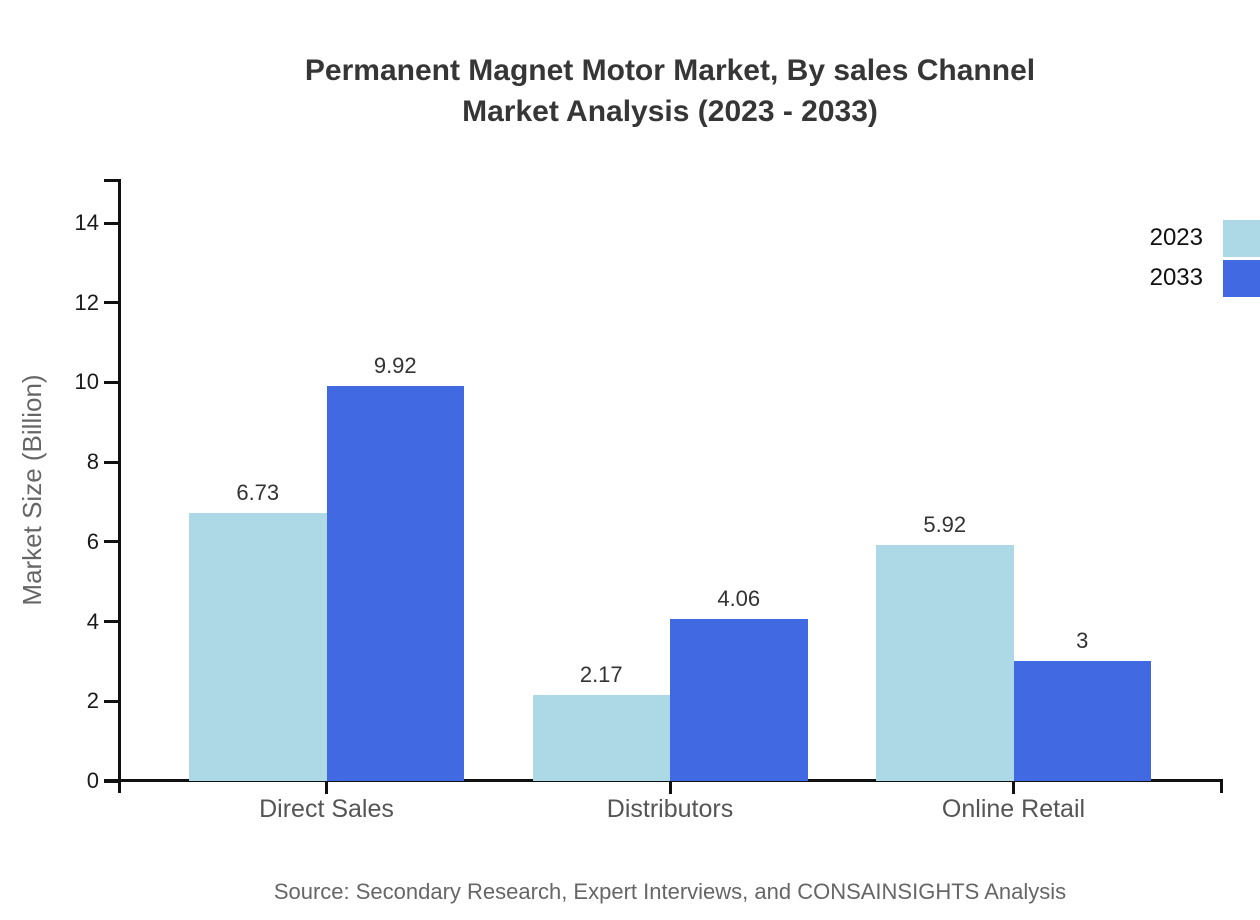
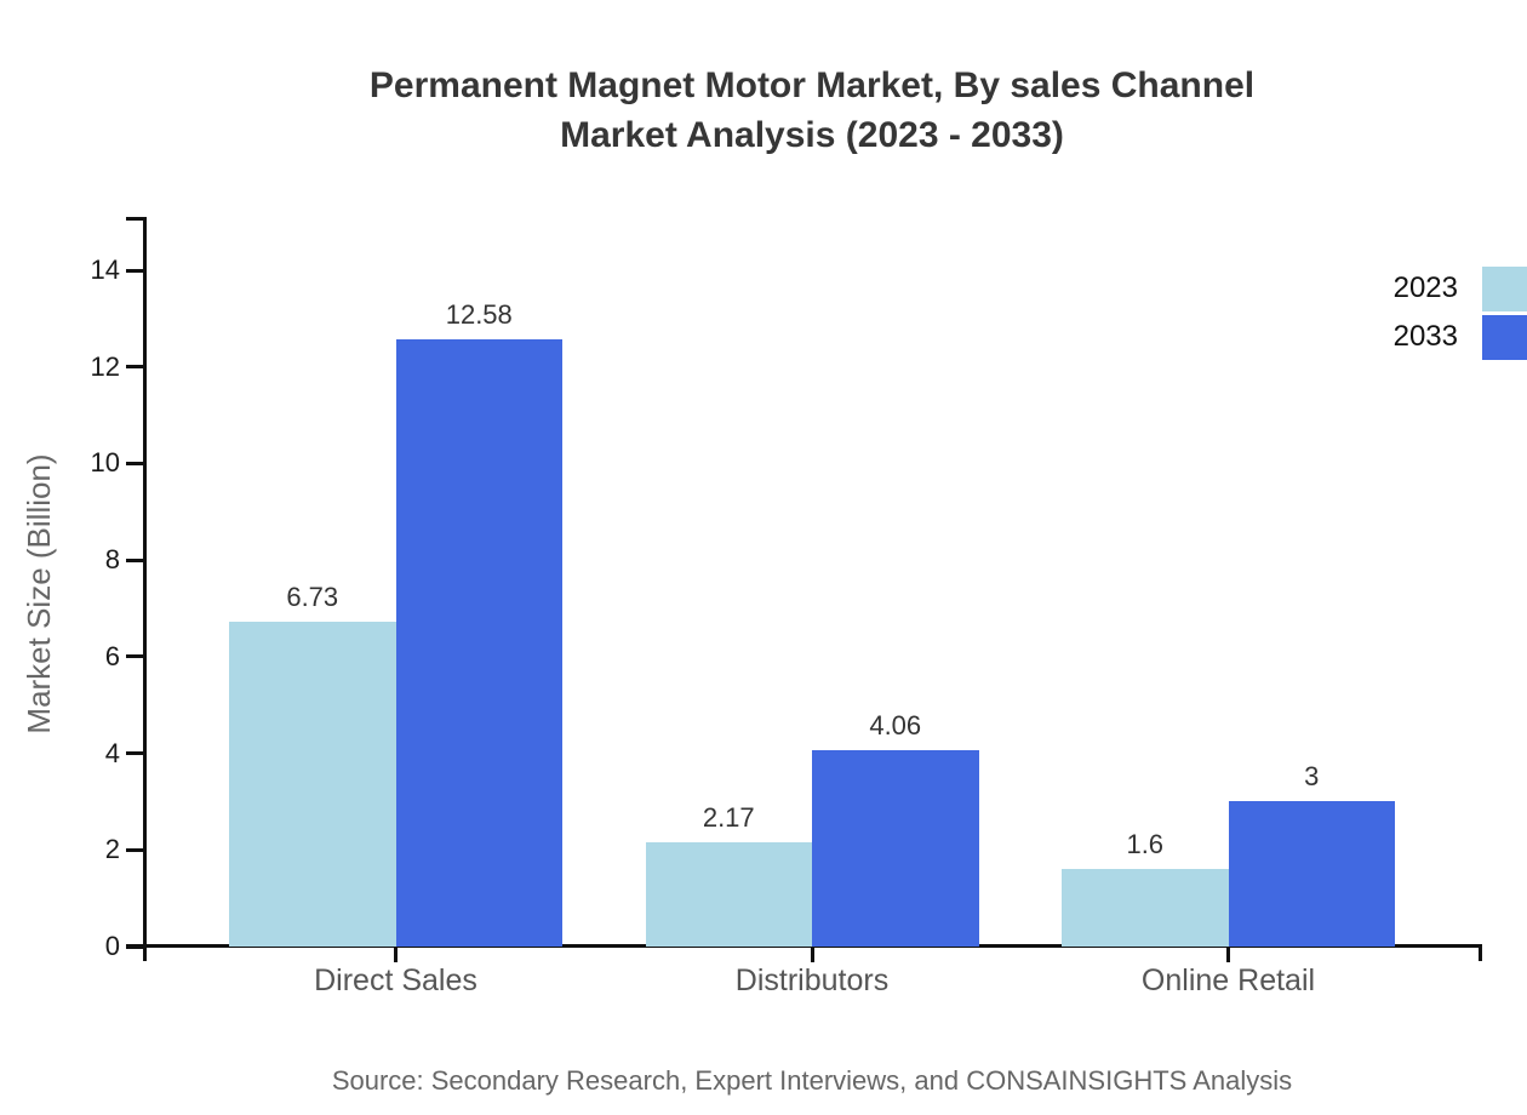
2033/Direct Sales: 9.92 -> 12.58
2023/Online Retail: 5.92 -> 1.6
